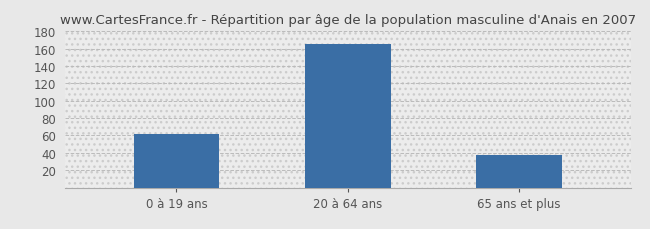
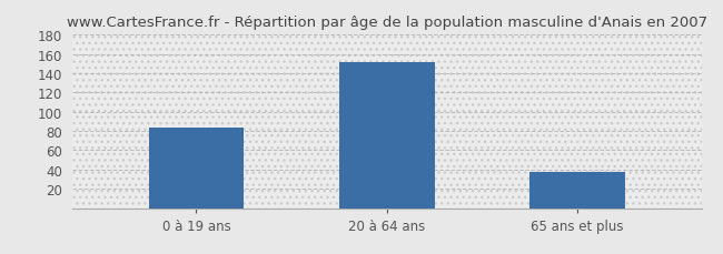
0 à 19 ans: 62 -> 84
20 à 64 ans: 165 -> 152
